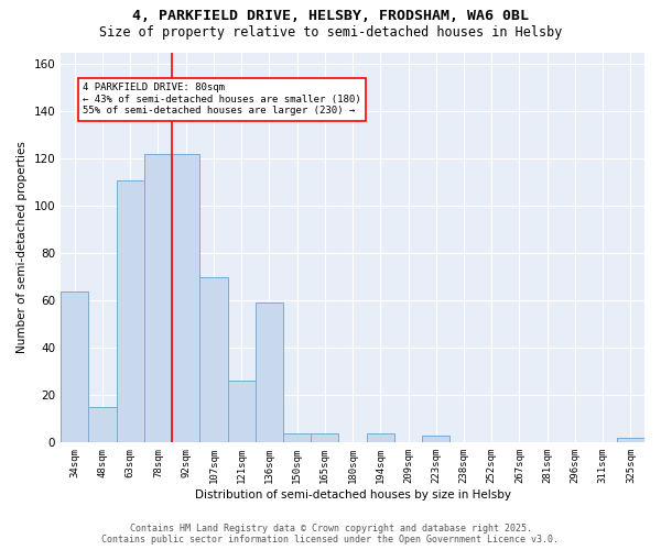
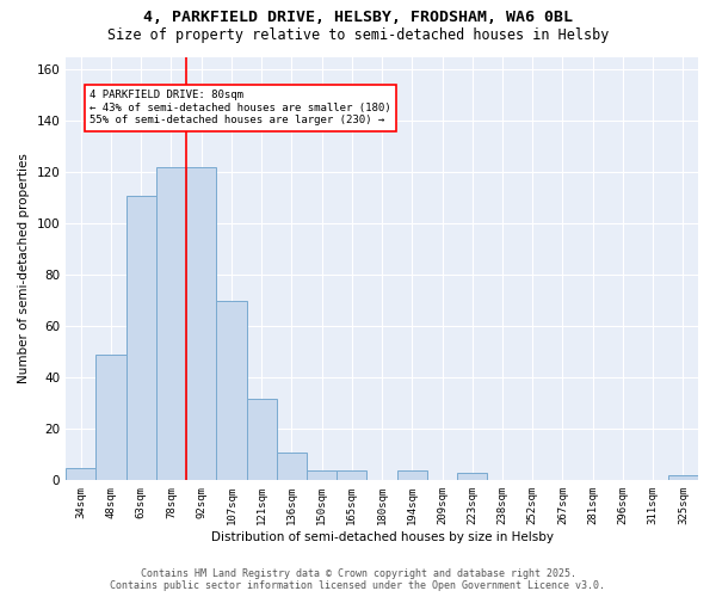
34sqm: 64 -> 5
48sqm: 15 -> 49
121sqm: 26 -> 32
136sqm: 59 -> 11
